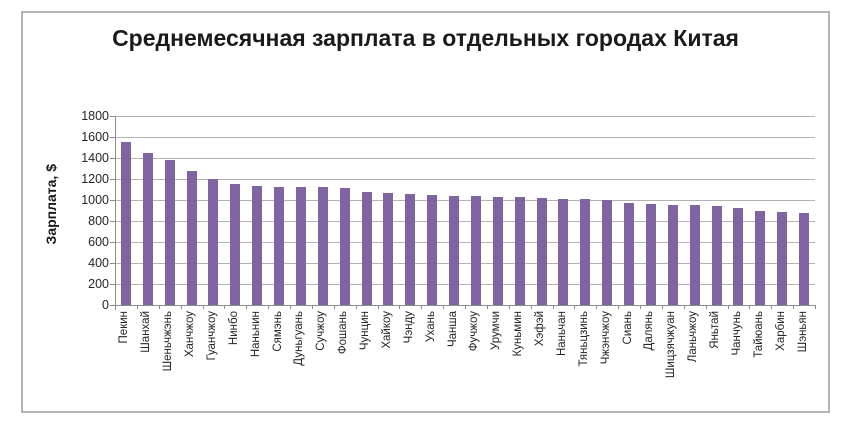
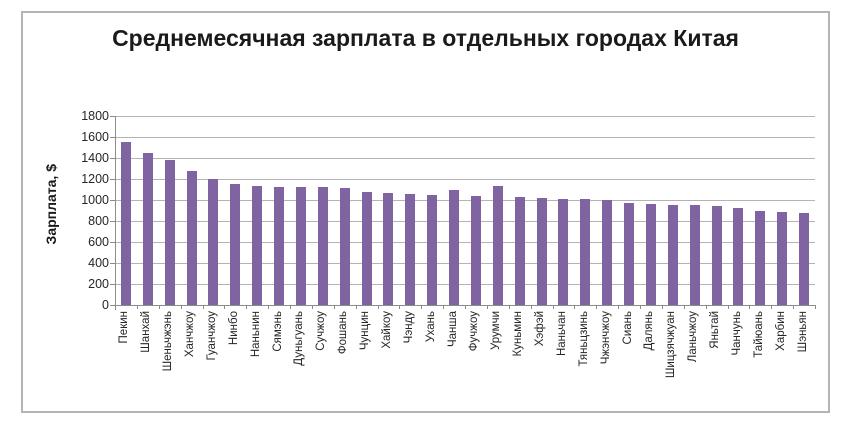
Чанша: 1040 -> 1100
Урумчи: 1030 -> 1130
